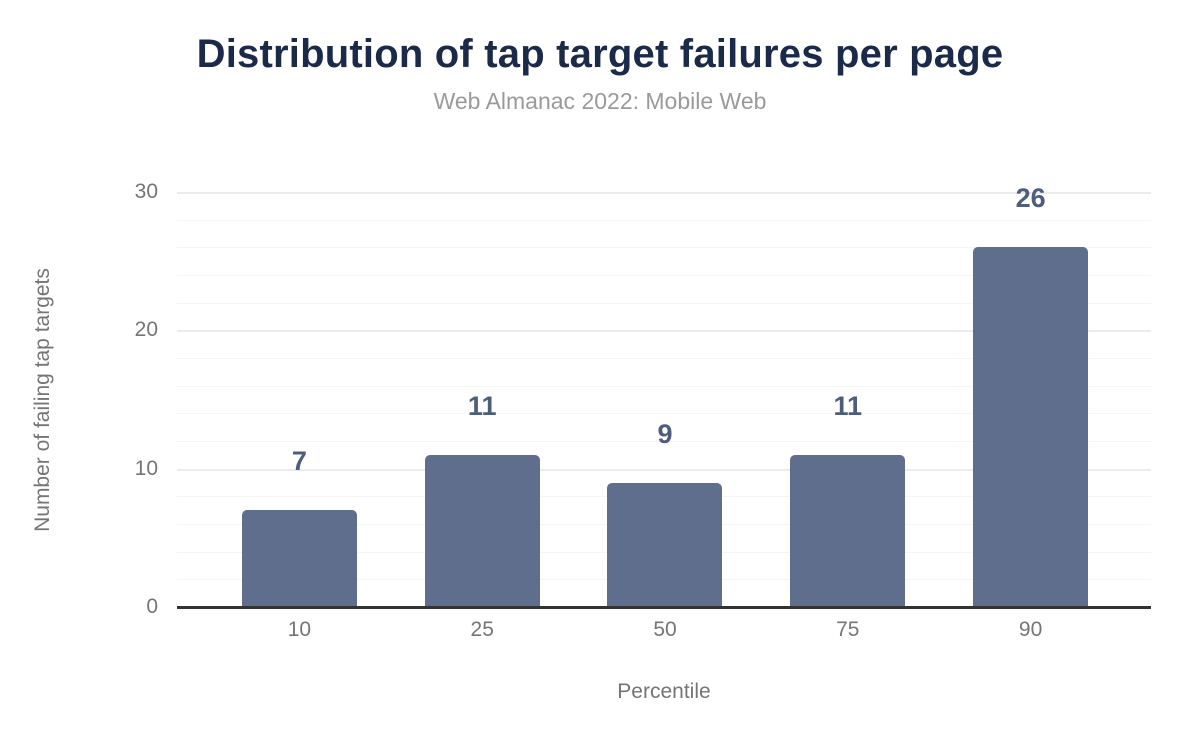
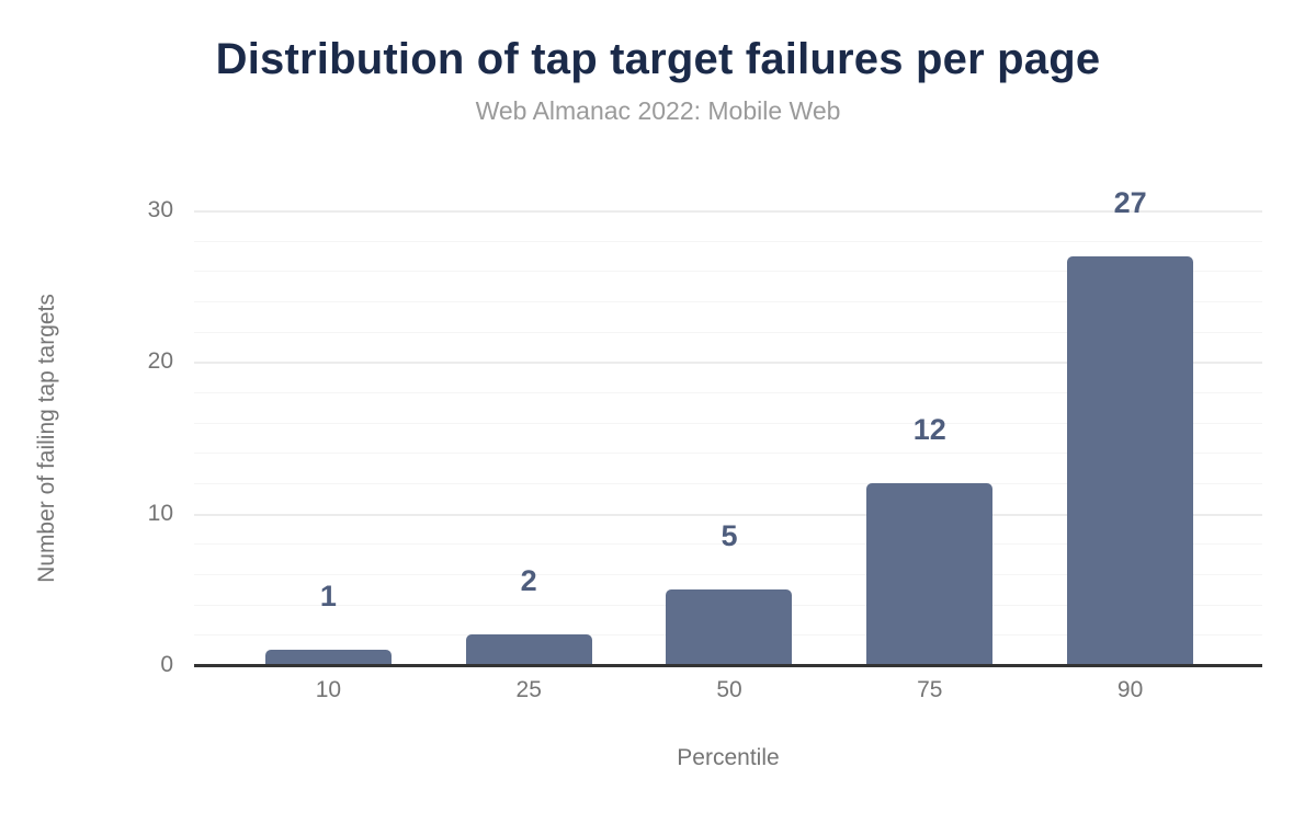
10: 7 -> 1
25: 11 -> 2
50: 9 -> 5
75: 11 -> 12
90: 26 -> 27
